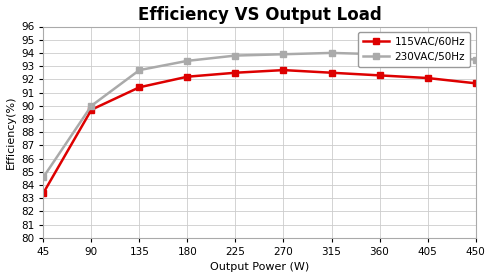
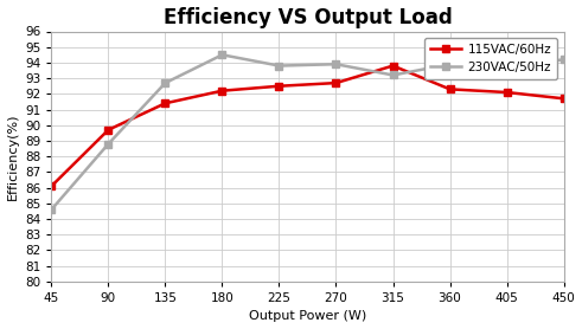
115VAC/60Hz/45: 83.4 -> 86.1
230VAC/50Hz/90: 90.0 -> 88.8
230VAC/50Hz/180: 93.4 -> 94.5
115VAC/60Hz/315: 92.5 -> 93.8
230VAC/50Hz/315: 94.0 -> 93.2
230VAC/50Hz/450: 93.5 -> 94.2
